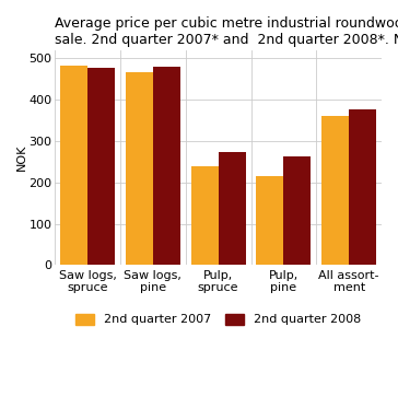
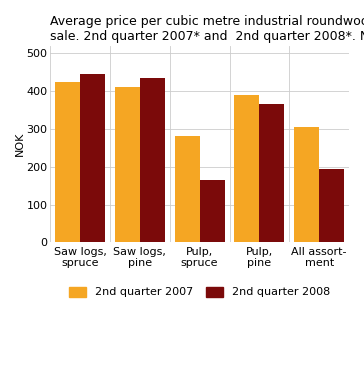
2nd quarter 2007/Saw logs, spruce: 482 -> 425
2nd quarter 2008/Saw logs, spruce: 476 -> 445
2nd quarter 2007/Saw logs, pine: 467 -> 410
2nd quarter 2008/Saw logs, pine: 479 -> 435
2nd quarter 2007/Pulp, spruce: 238 -> 280
2nd quarter 2008/Pulp, spruce: 273 -> 165
2nd quarter 2007/Pulp, pine: 214 -> 390
2nd quarter 2008/Pulp, pine: 263 -> 365
2nd quarter 2007/All assort- ment: 360 -> 305
2nd quarter 2008/All assort- ment: 376 -> 195
